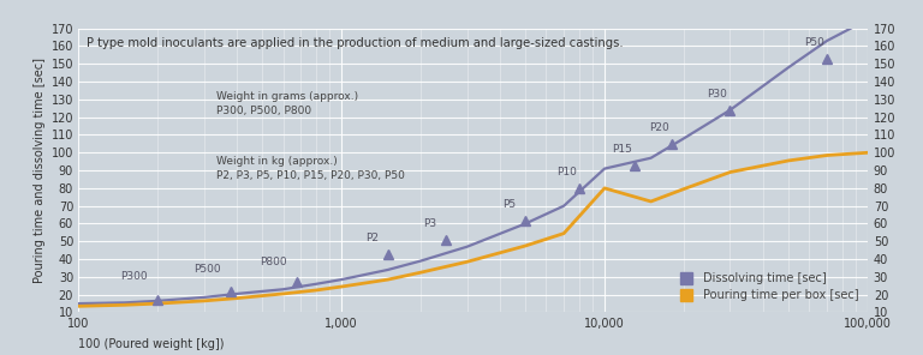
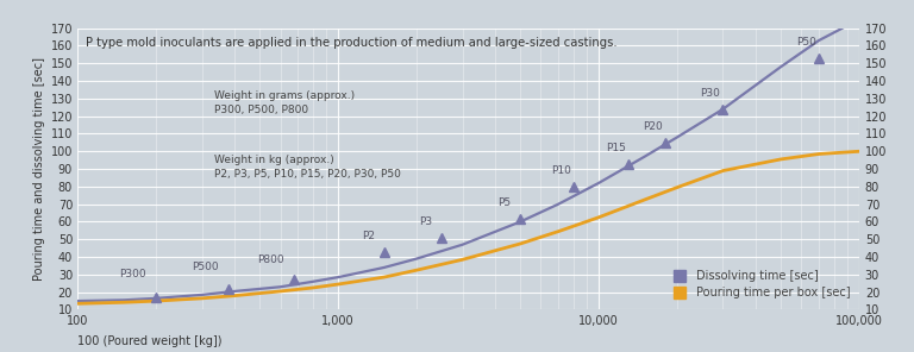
Dissolving time [sec]/10,000: 91 -> 82
Pouring time per box [sec]/10,000: 80 -> 62
